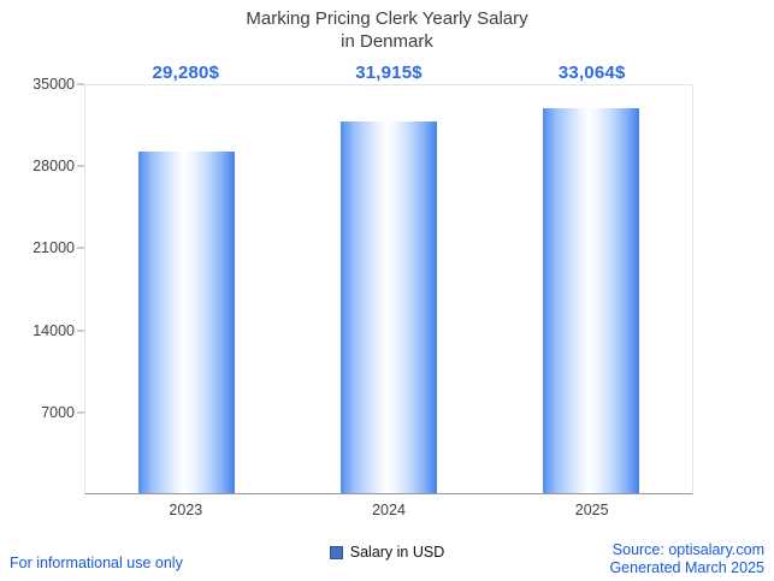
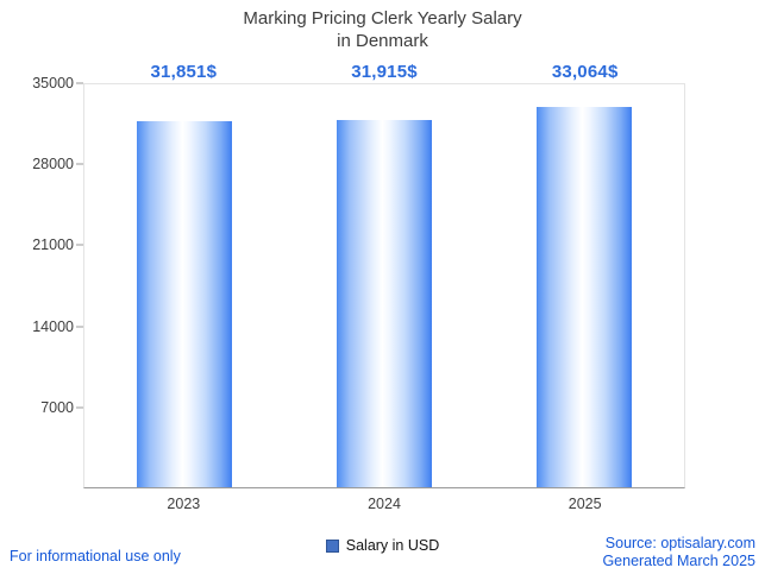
2023: 29,280 -> 31,851
